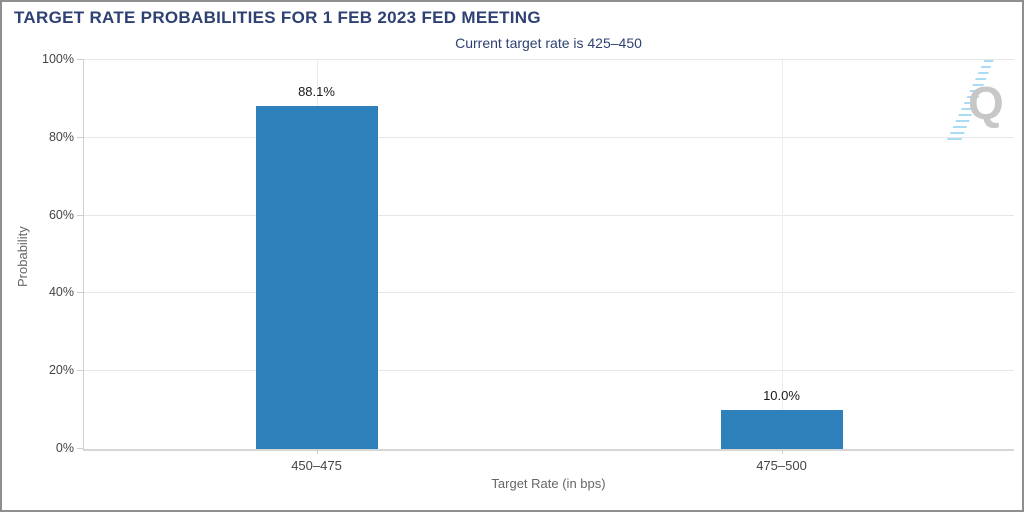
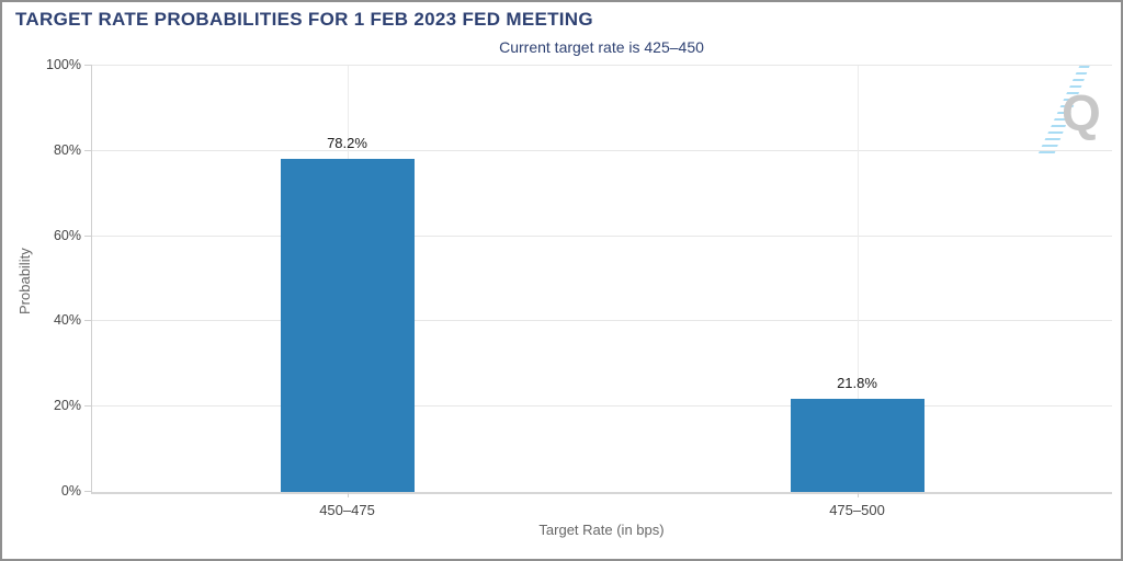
450–475: 88.1% -> 78.2%
475–500: 10.0% -> 21.8%
